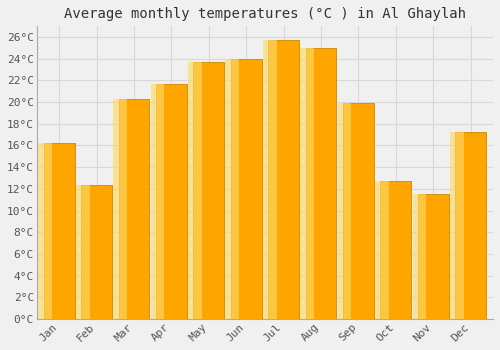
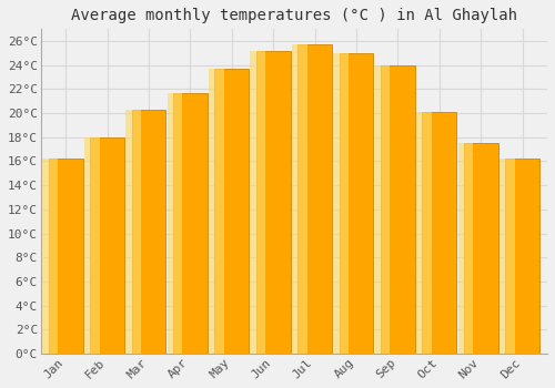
Feb: 12.4°C -> 18.0°C
Jun: 24.0°C -> 25.2°C
Sep: 19.9°C -> 24.0°C
Oct: 12.7°C -> 20.1°C
Nov: 11.5°C -> 17.5°C
Dec: 17.2°C -> 16.2°C
